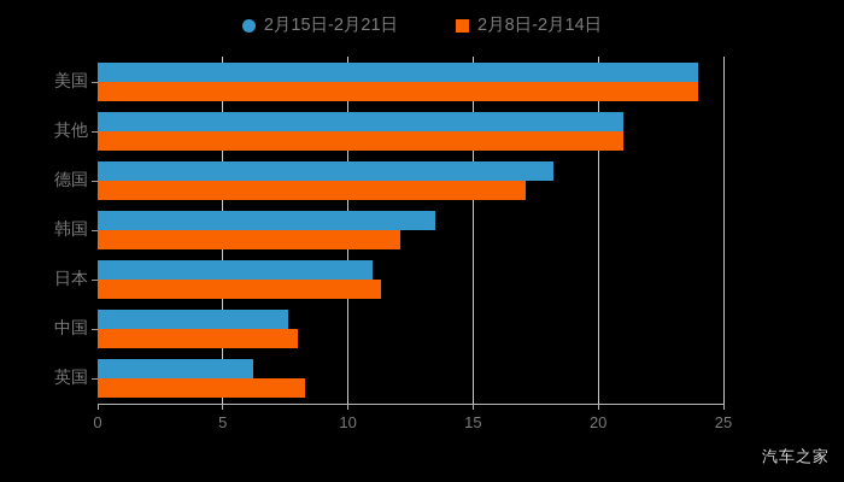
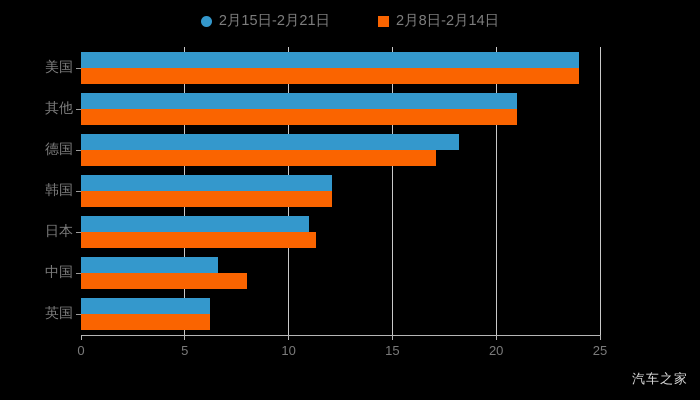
2月15日-2月21日/韩国: 13.5 -> 12.1
2月15日-2月21日/中国: 7.6 -> 6.6
2月8日-2月14日/英国: 8.3 -> 6.2
